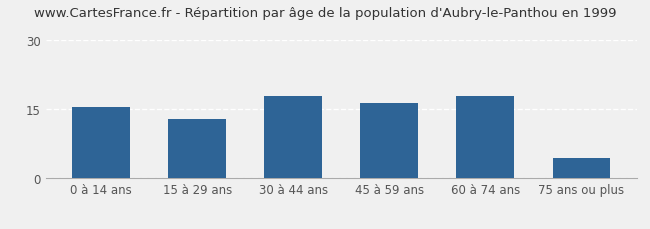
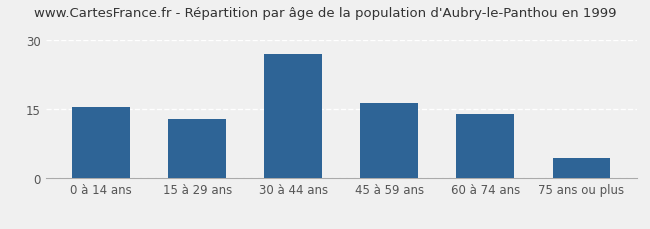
30 à 44 ans: 18.0 -> 27.0
60 à 74 ans: 18.0 -> 14.0
